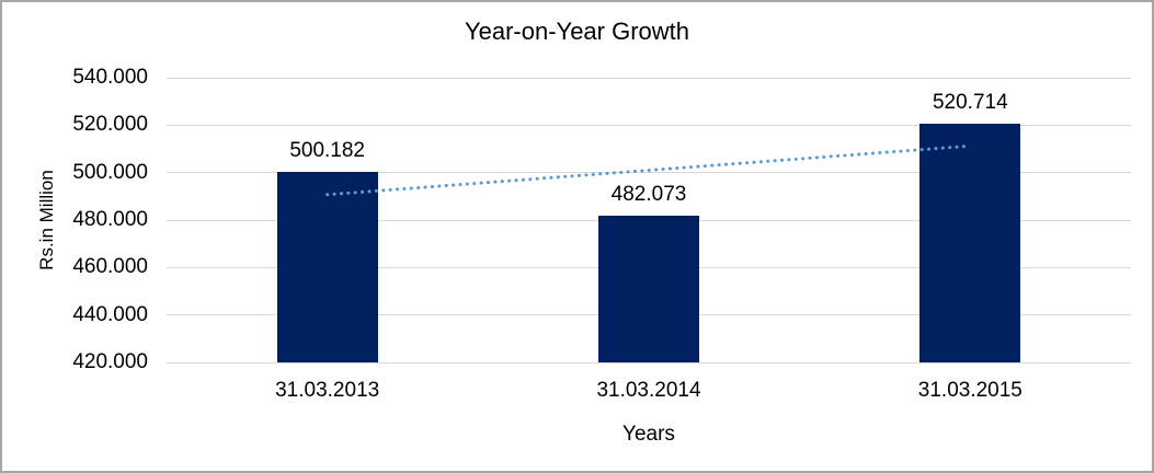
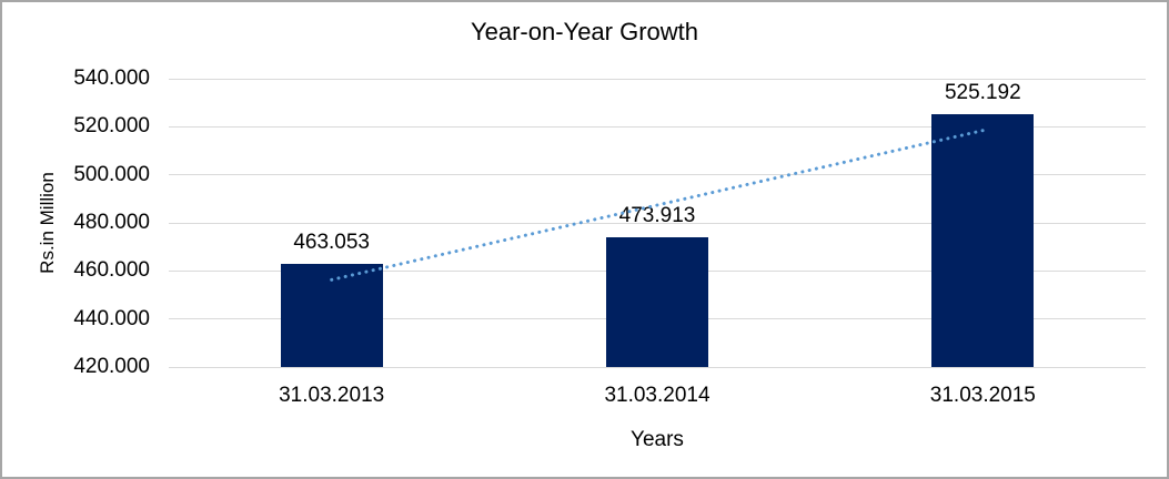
31.03.2013: 500.182 -> 463.053
31.03.2014: 482.073 -> 473.913
31.03.2015: 520.714 -> 525.192
